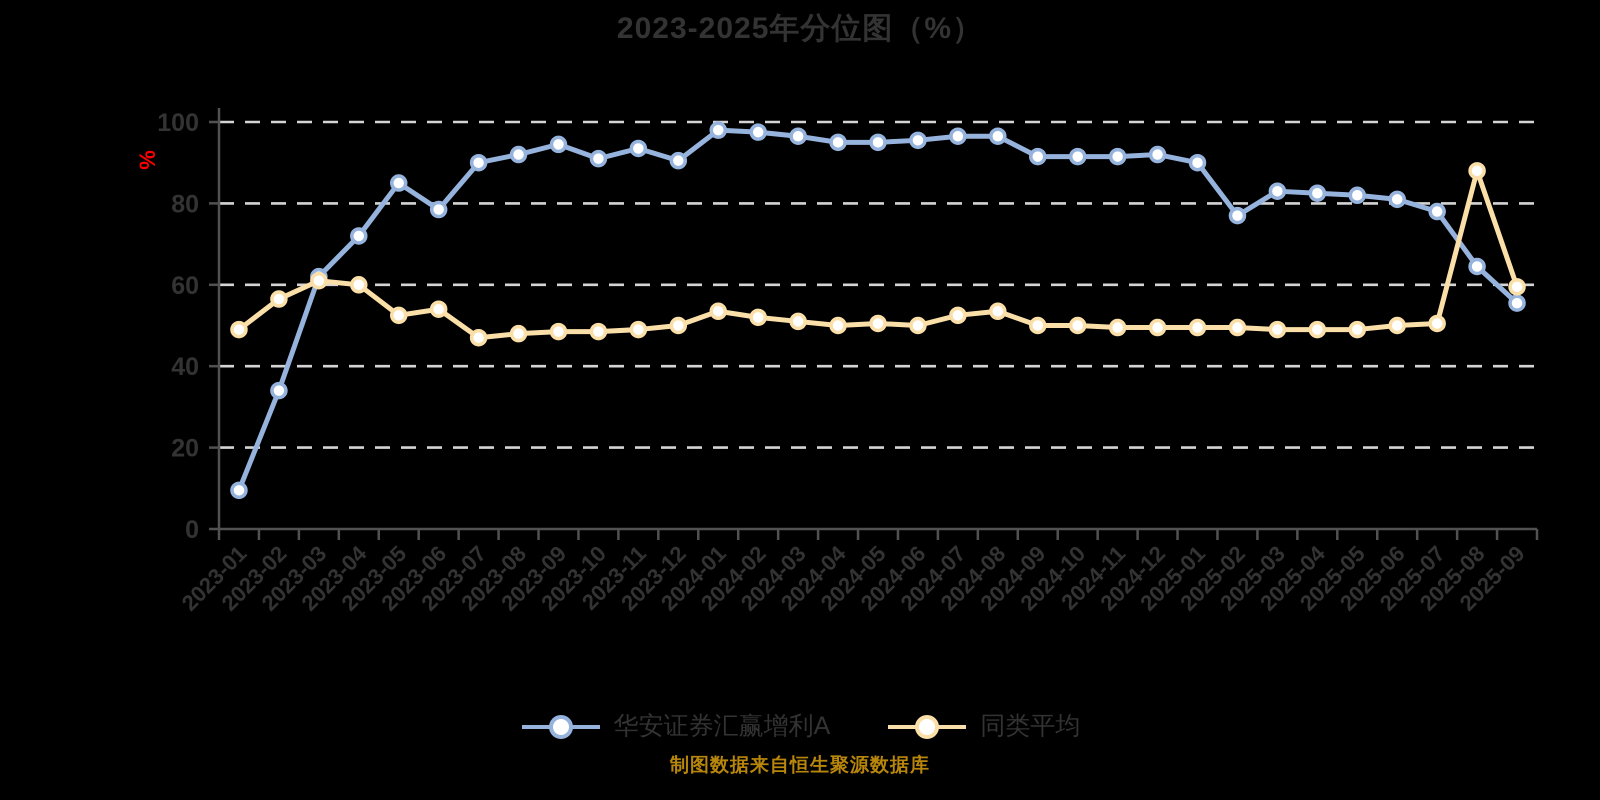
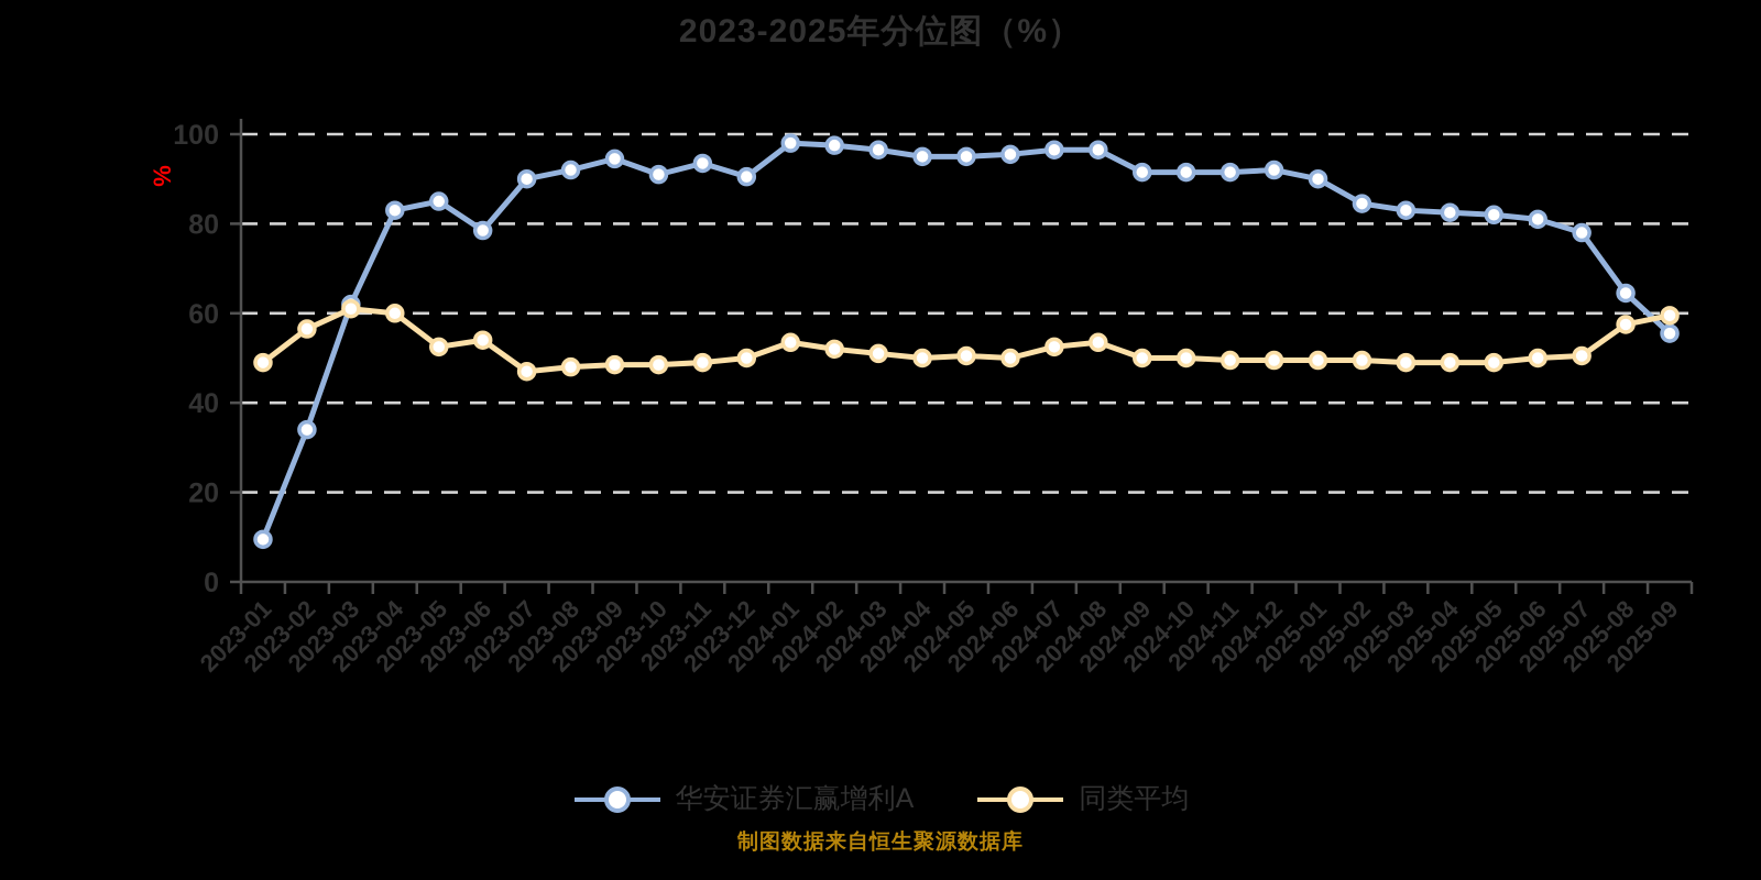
华安证券汇赢增利A/2023-04: 72 -> 83
华安证券汇赢增利A/2025-02: 77 -> 84
同类平均/2025-08: 88 -> 58
